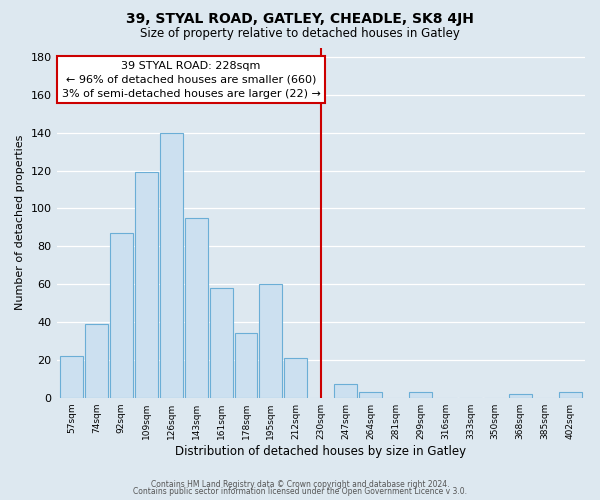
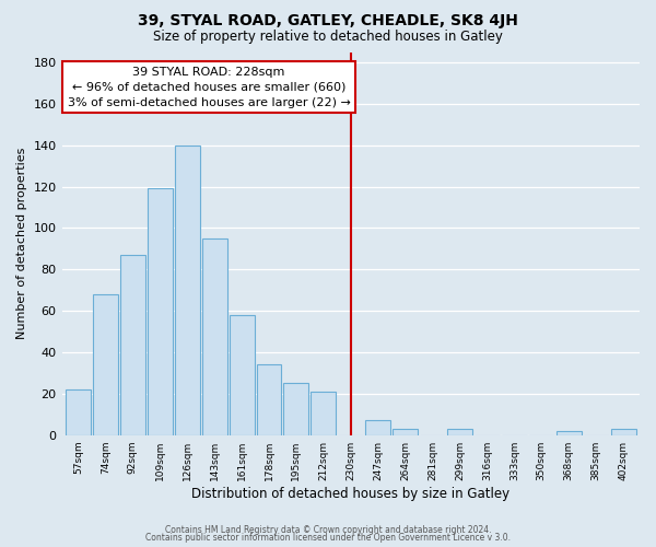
74sqm: 39 -> 68
195sqm: 60 -> 25
